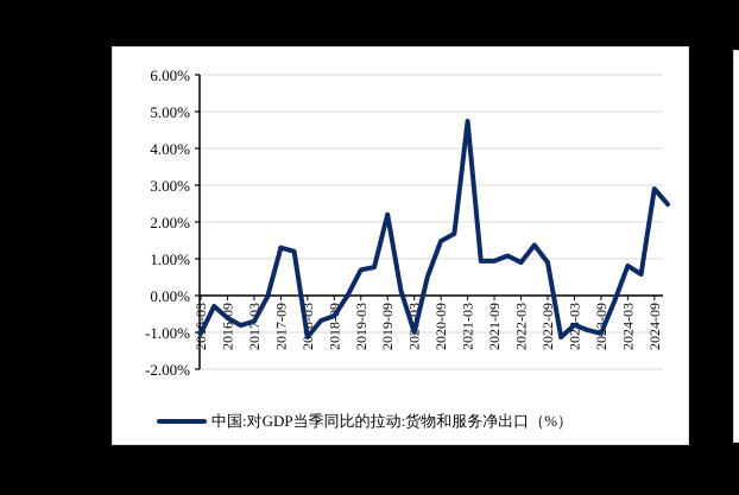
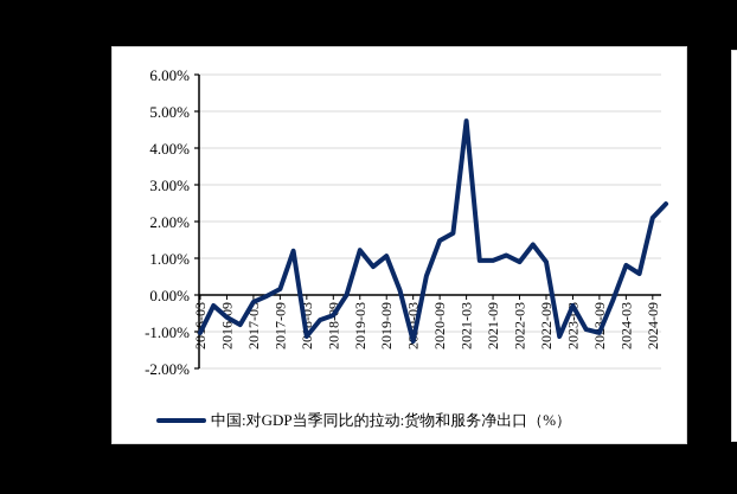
2017-03: -0.7% -> -0.2%
2017-09: 1.3% -> 0.2%
2019-03: 0.7% -> 1.2%
2019-09: 2.2% -> 1.1%
2020-03: -1.0% -> -1.3%
2023-03: -0.8% -> -0.3%
2024-09: 2.9% -> 2.1%
